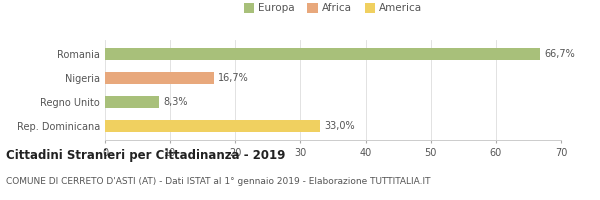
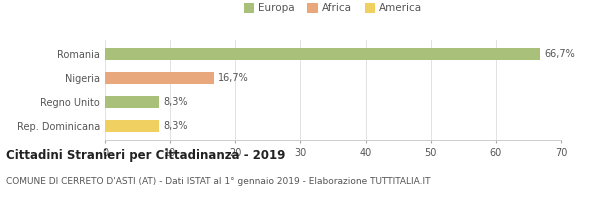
Rep. Dominicana: 33,0% -> 8,3%
